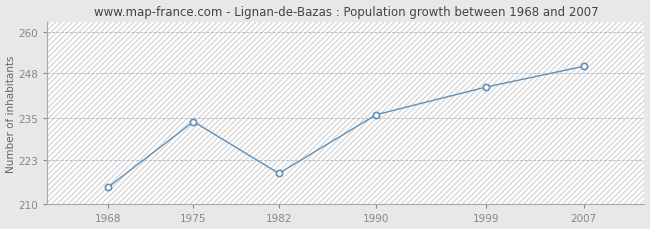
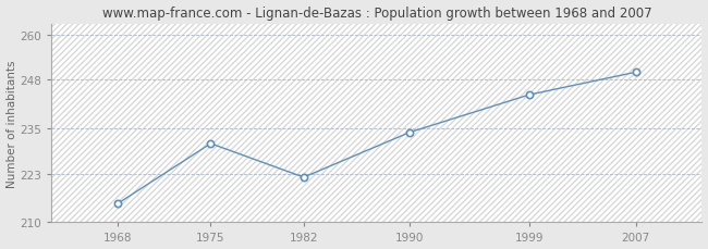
1975: 234 -> 231
1982: 219 -> 222
1990: 236 -> 234
